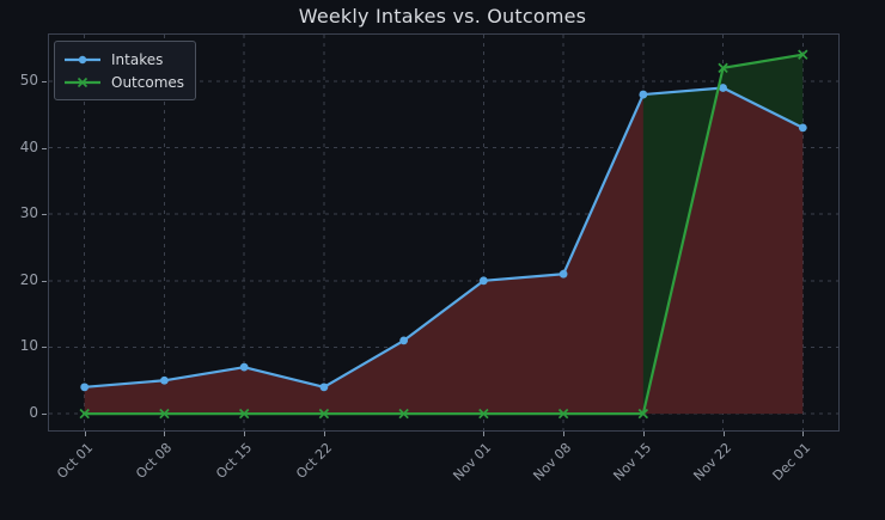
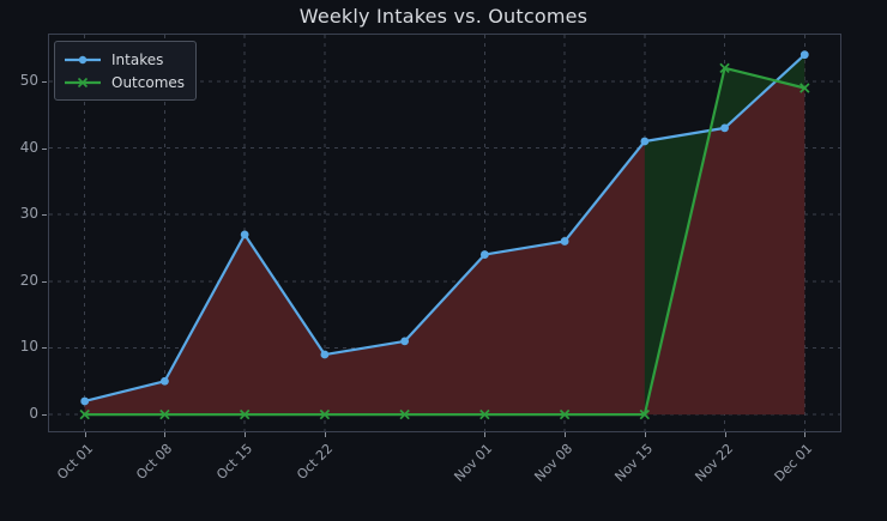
Intakes/Oct 01: 4 -> 2
Intakes/Oct 15: 7 -> 27
Intakes/Oct 22: 4 -> 9
Intakes/Nov 01: 20 -> 24
Intakes/Nov 08: 21 -> 26
Intakes/Nov 15: 48 -> 41
Intakes/Nov 22: 49 -> 43
Intakes/Dec 01: 43 -> 54
Outcomes/Dec 01: 54 -> 49
